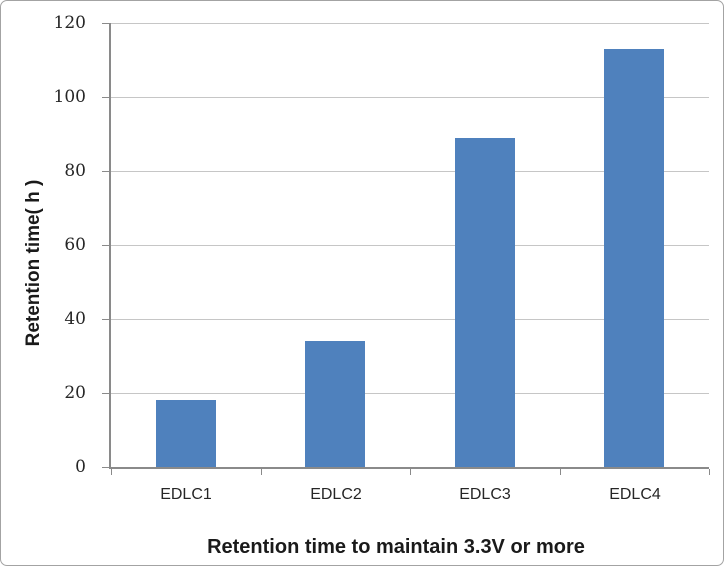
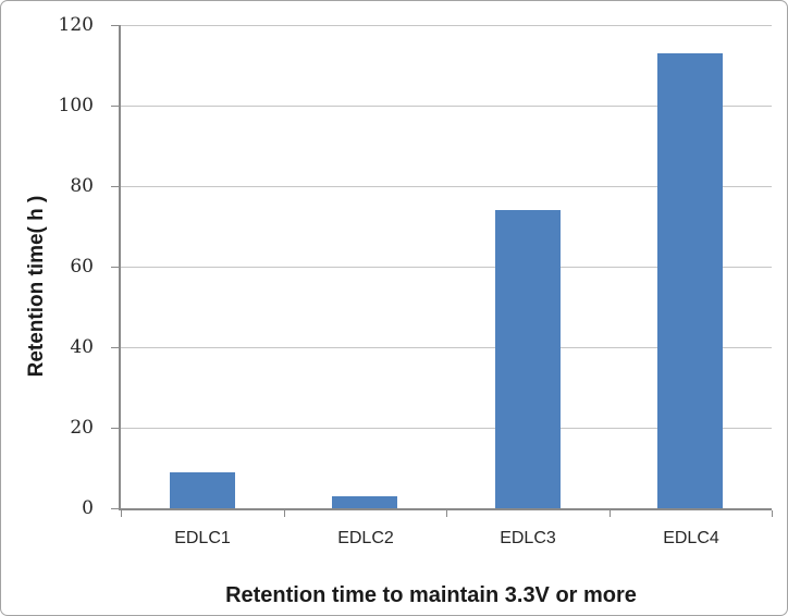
EDLC1: 18 -> 9
EDLC2: 34 -> 3
EDLC3: 89 -> 74
